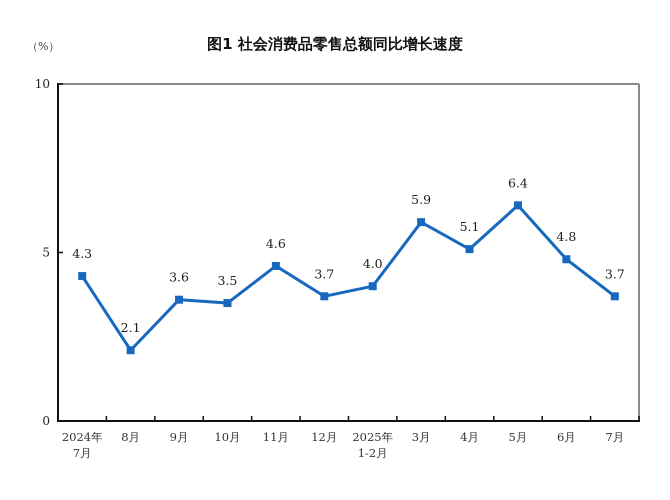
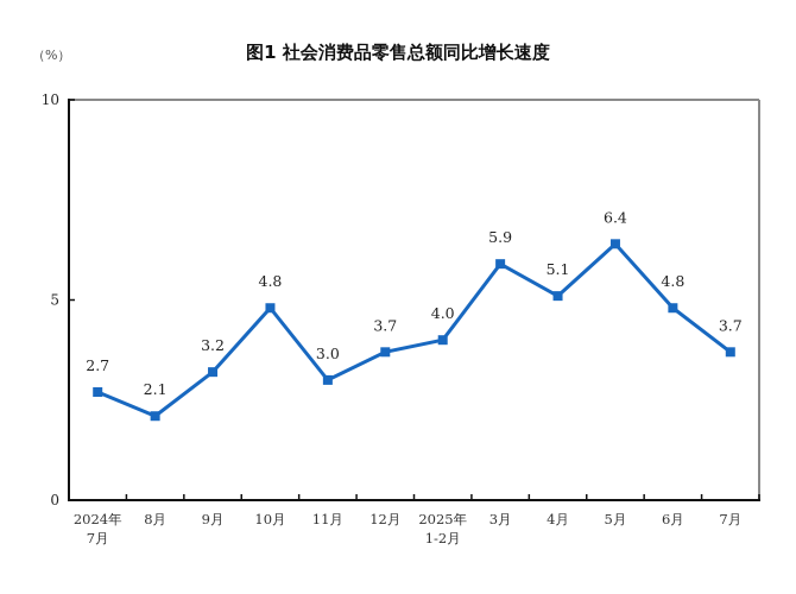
2024年 7月: 4.3 -> 2.7
9月: 3.6 -> 3.2
10月: 3.5 -> 4.8
11月: 4.6 -> 3.0
